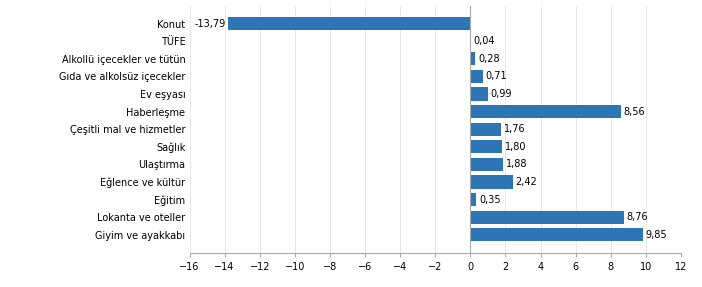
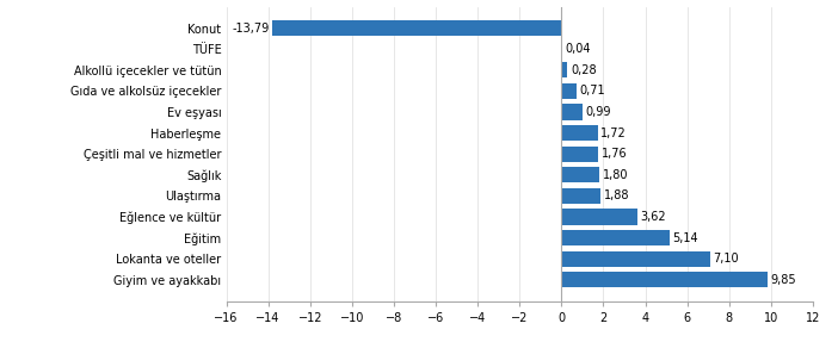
Haberleşme: 8,56 -> 1,72
Eğlence ve kültür: 2,42 -> 3,62
Eğitim: 0,35 -> 5,14
Lokanta ve oteller: 8,76 -> 7,10
